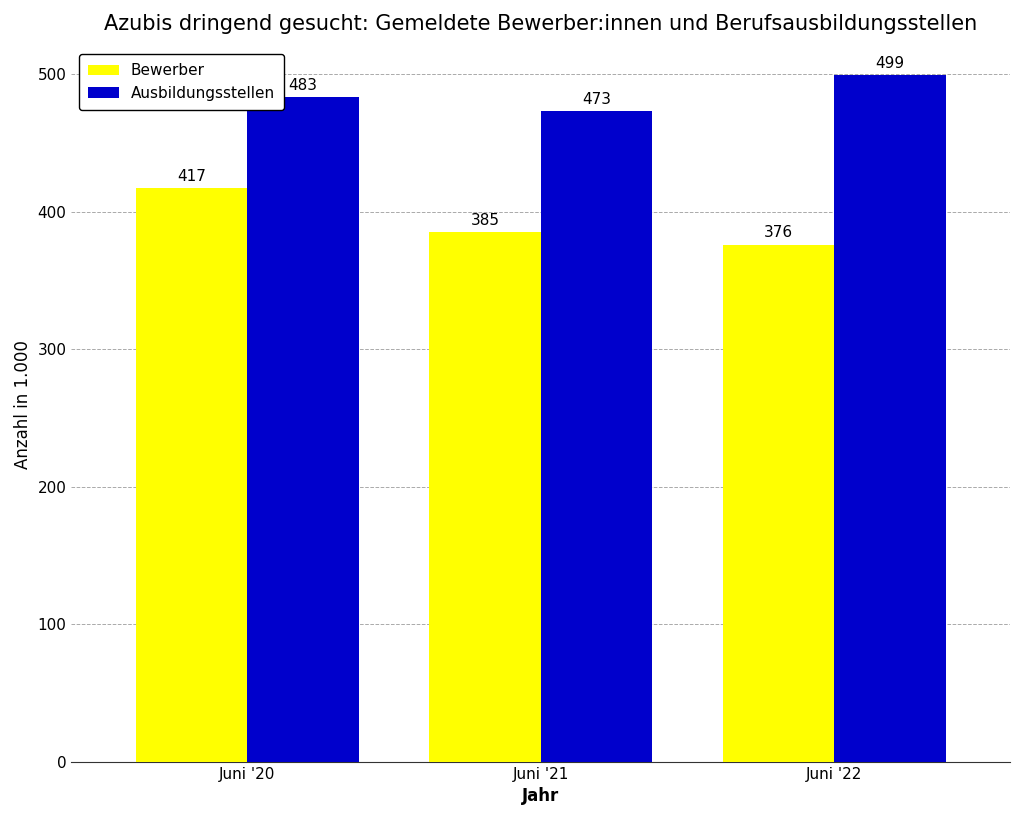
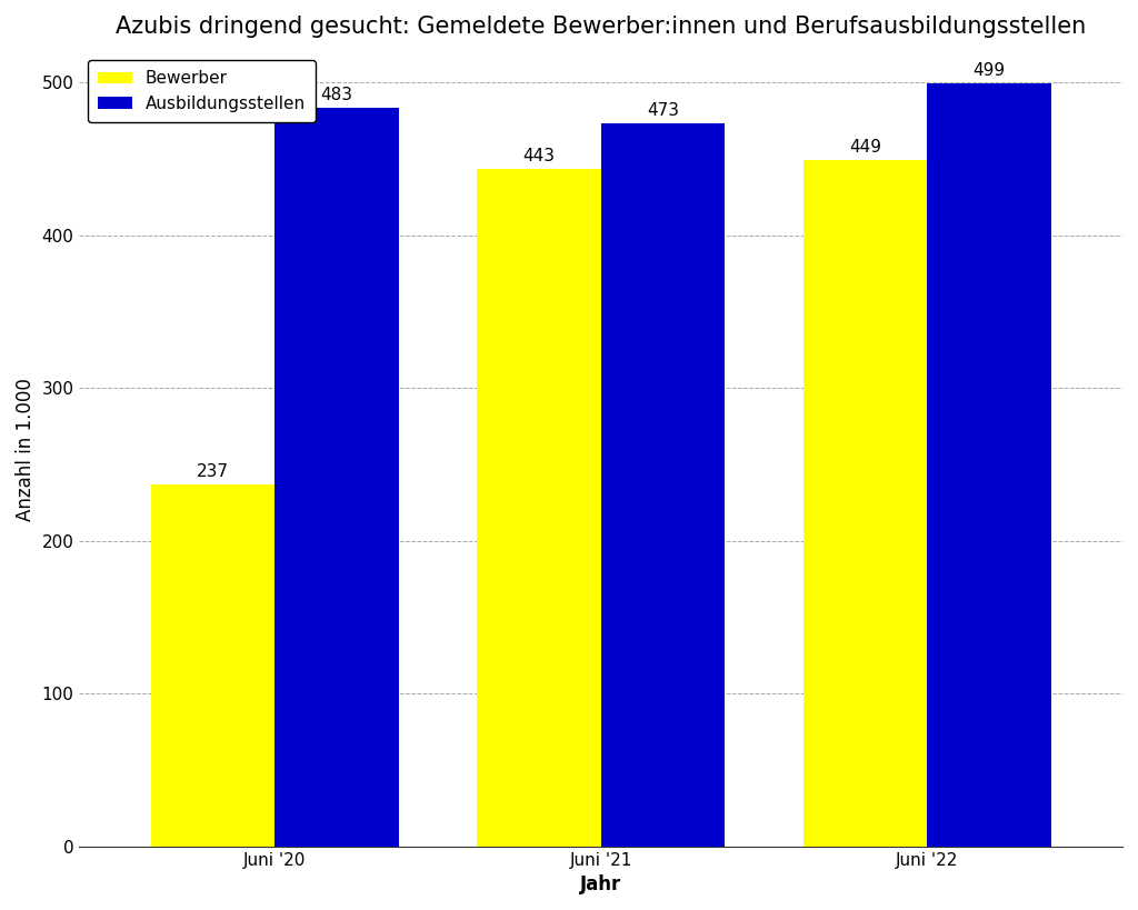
Bewerber/Juni '20: 417 -> 237
Bewerber/Juni '21: 385 -> 443
Bewerber/Juni '22: 376 -> 449
